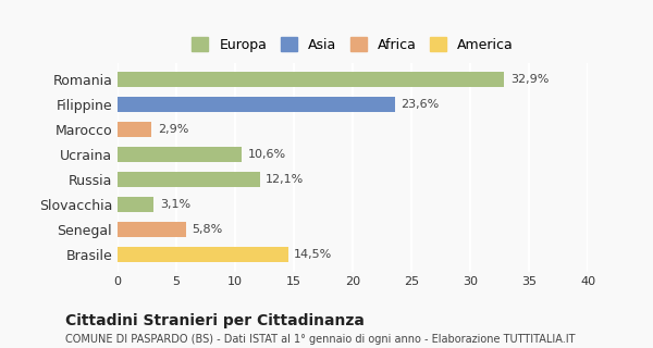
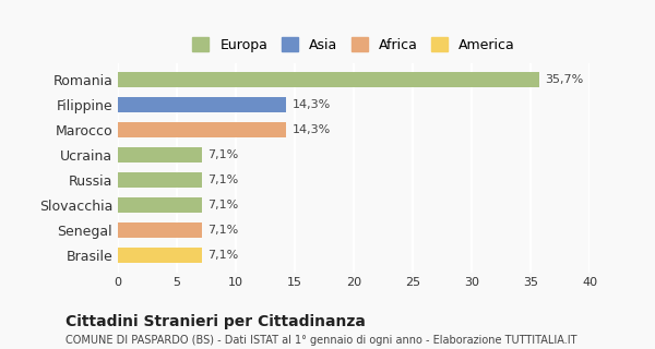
Romania: 32,9% -> 35,7%
Filippine: 23,6% -> 14,3%
Marocco: 2,9% -> 14,3%
Ucraina: 10,6% -> 7,1%
Russia: 12,1% -> 7,1%
Slovacchia: 3,1% -> 7,1%
Senegal: 5,8% -> 7,1%
Brasile: 14,5% -> 7,1%
